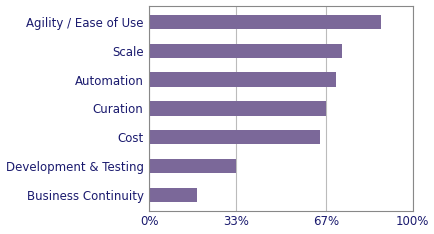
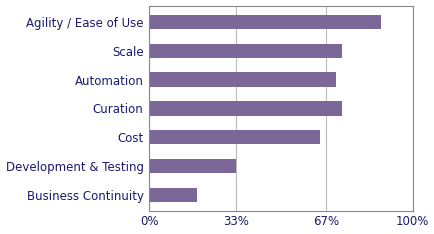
Curation: 67% -> 73%
